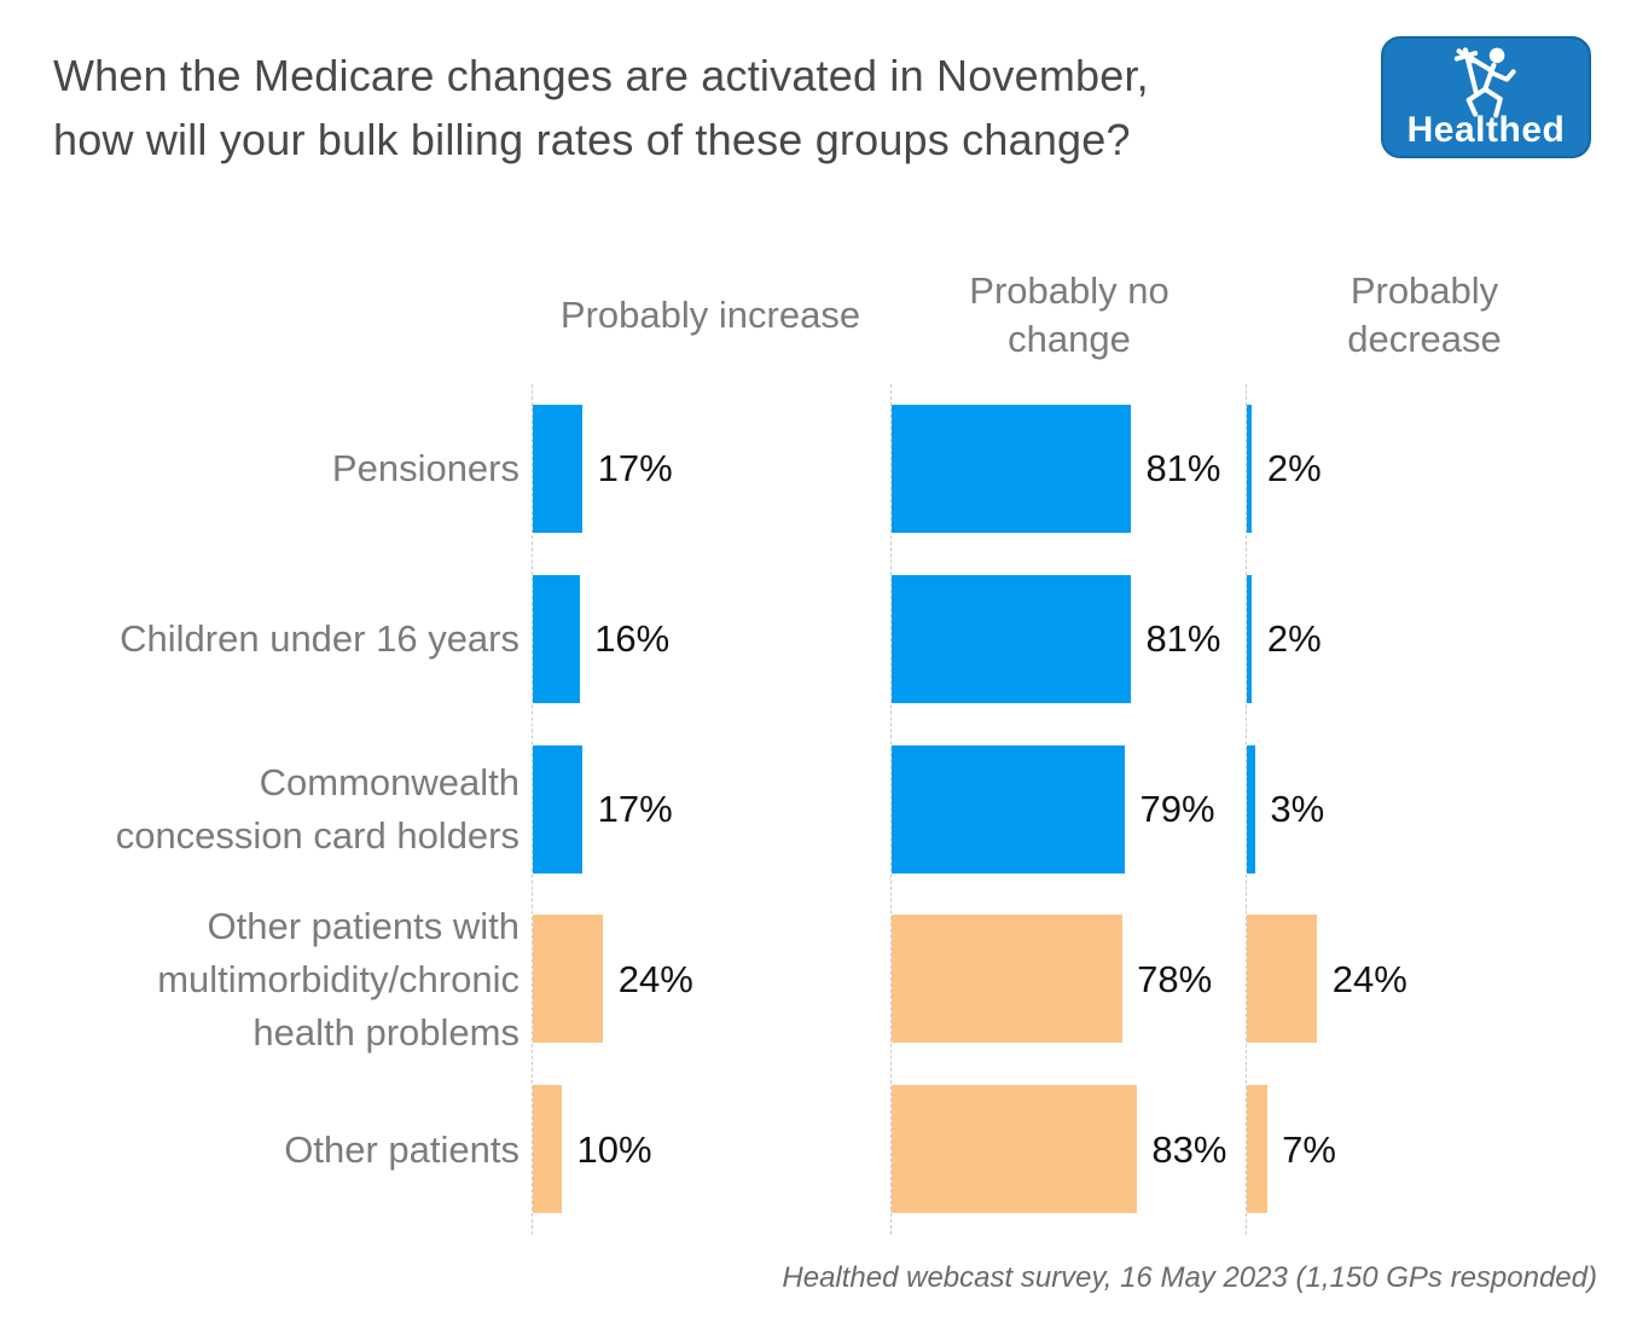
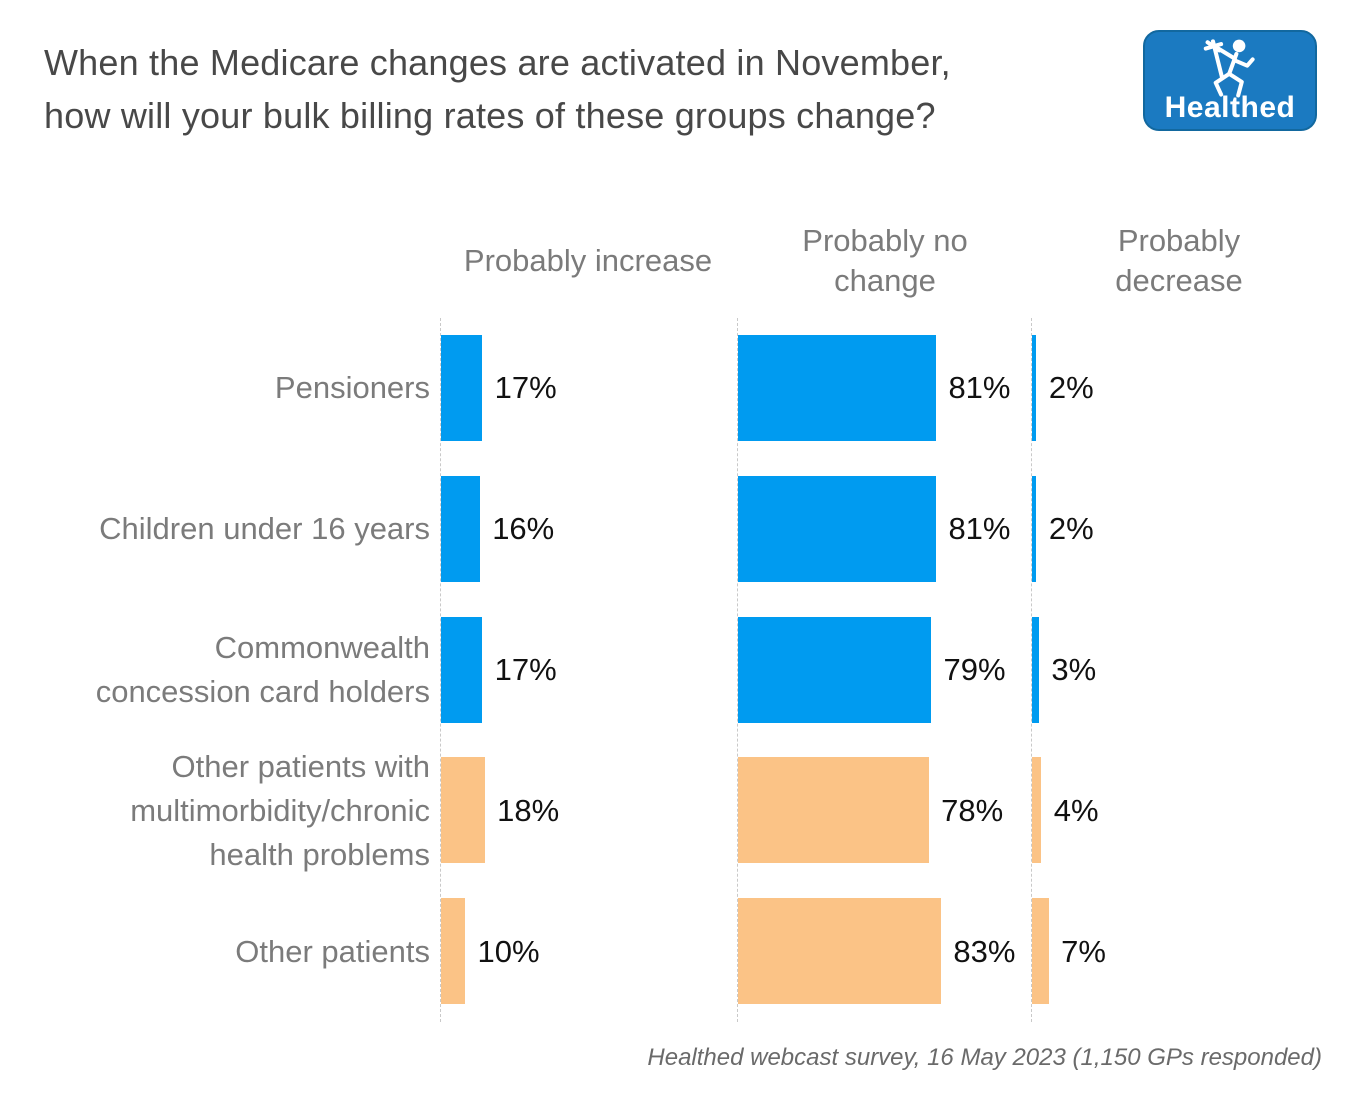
Probably increase/Other patients with multimorbidity/chronic health problems: 24% -> 18%
Probably decrease/Other patients with multimorbidity/chronic health problems: 24% -> 4%
